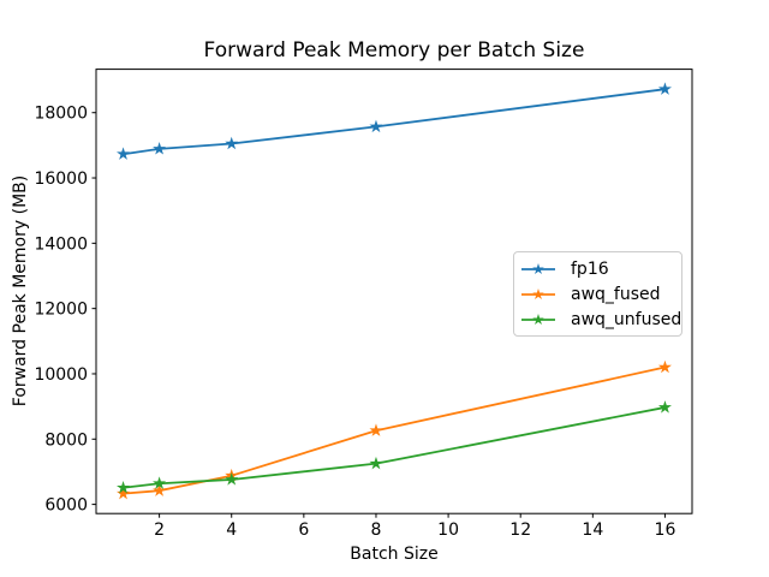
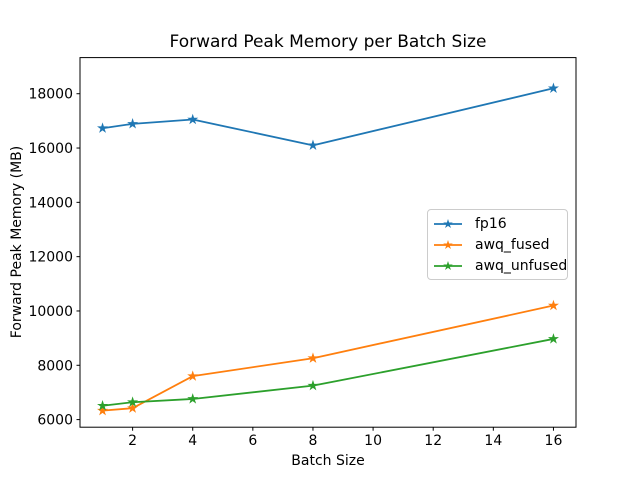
awq_fused/4: 6900 -> 7600
fp16/8: 17600 -> 16100
fp16/16: 18700 -> 18200
